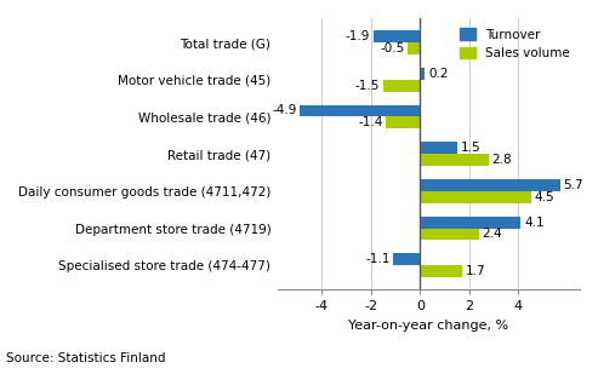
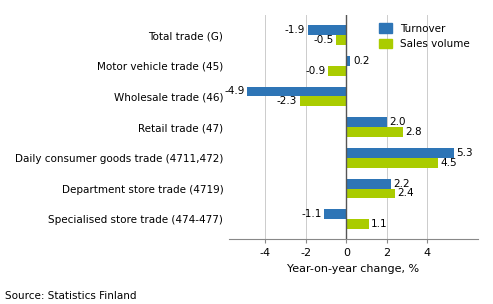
Sales volume/Motor vehicle trade (45): -1.5 -> -0.9
Sales volume/Wholesale trade (46): -1.4 -> -2.3
Turnover/Retail trade (47): 1.5 -> 2.0
Turnover/Daily consumer goods trade (4711,472): 5.7 -> 5.3
Turnover/Department store trade (4719): 4.1 -> 2.2
Sales volume/Specialised store trade (474-477): 1.7 -> 1.1
